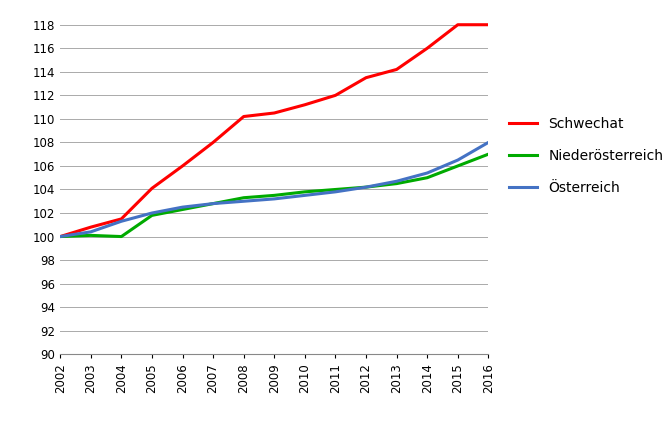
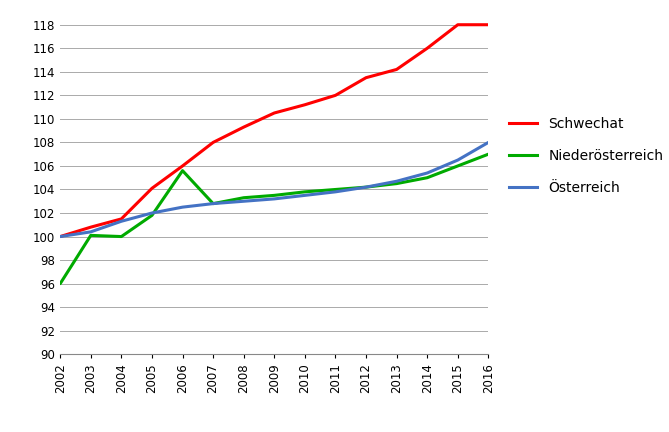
Niederösterreich/2002: 100.0 -> 96.0
Niederösterreich/2006: 102.3 -> 105.6
Schwechat/2008: 110.2 -> 109.3
